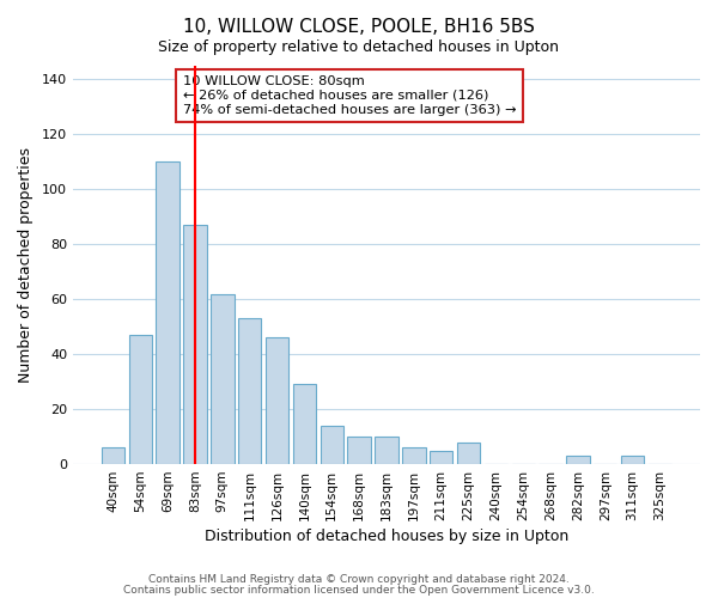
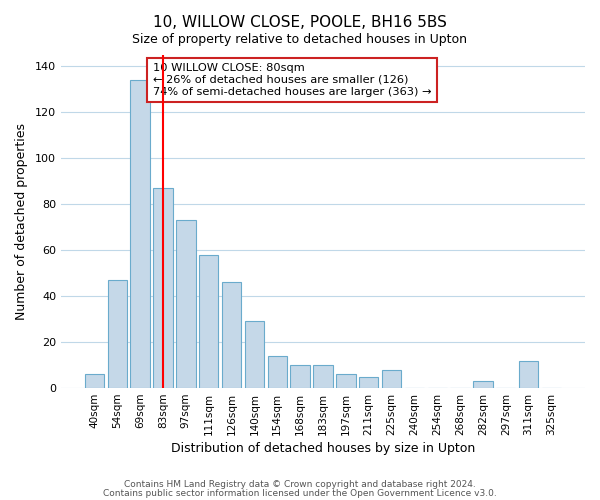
69sqm: 110 -> 134
97sqm: 62 -> 73
111sqm: 53 -> 58
311sqm: 3 -> 12
